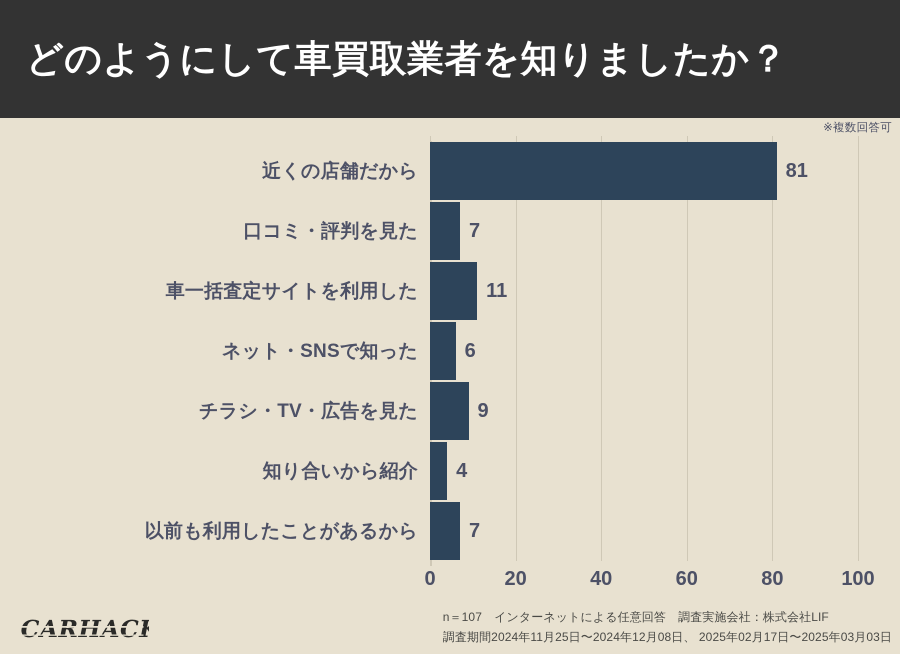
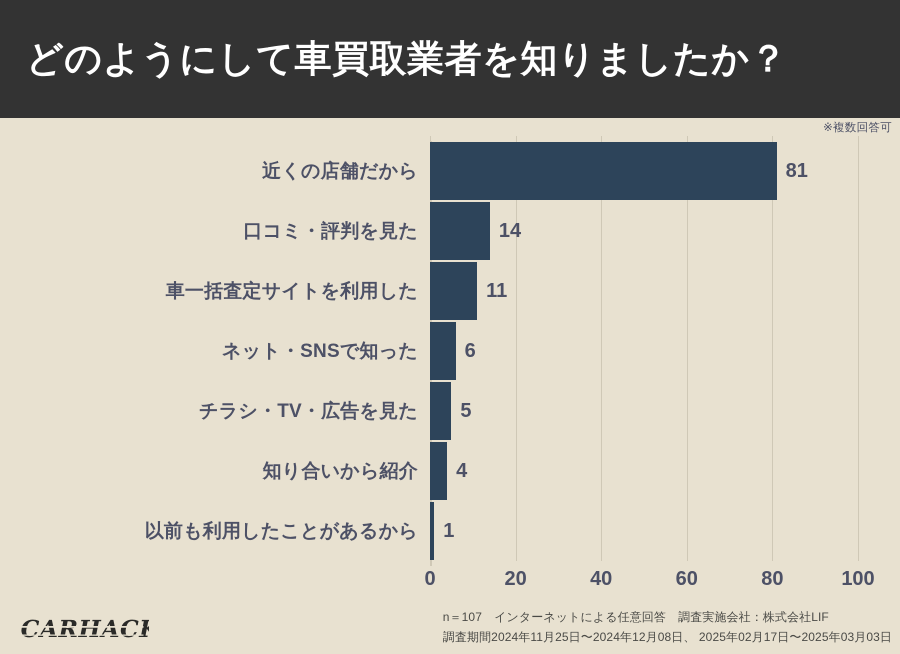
口コミ・評判を見た: 7 -> 14
チラシ・TV・広告を見た: 9 -> 5
以前も利用したことがあるから: 7 -> 1
